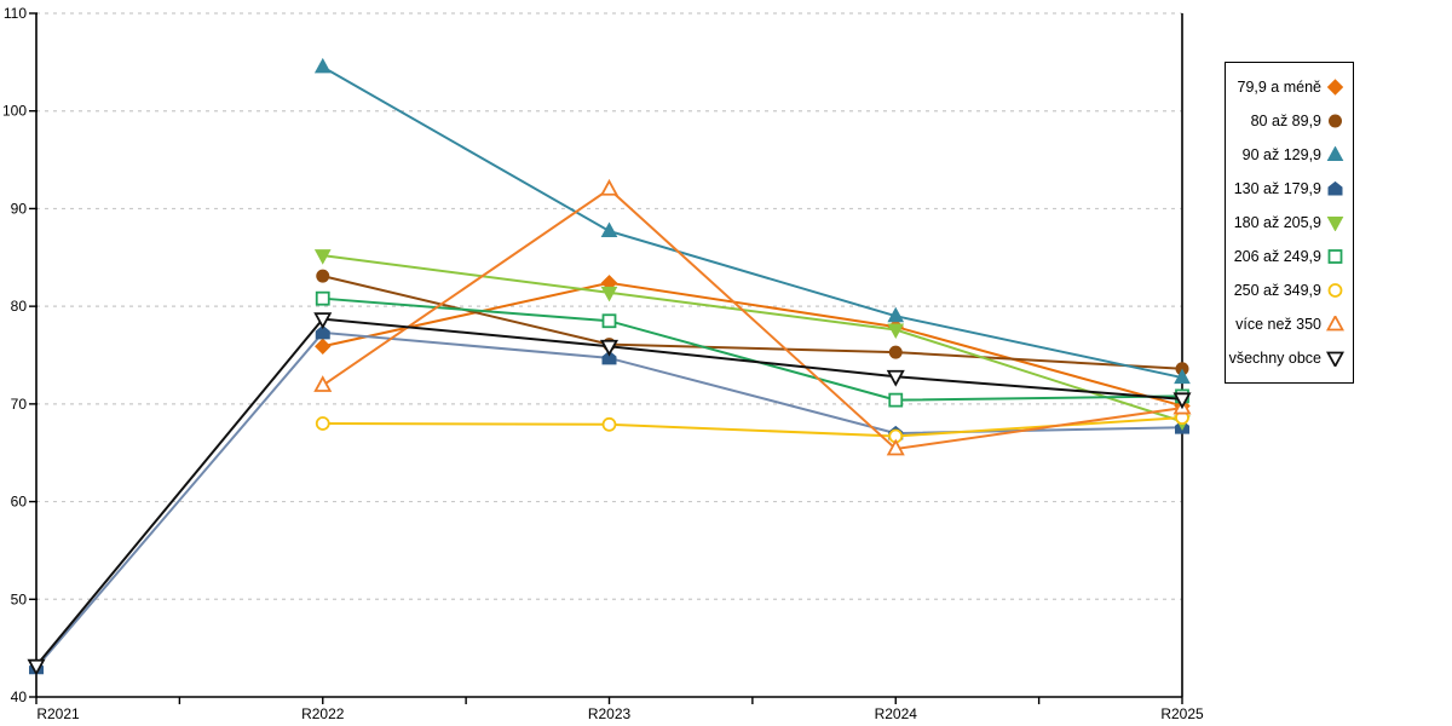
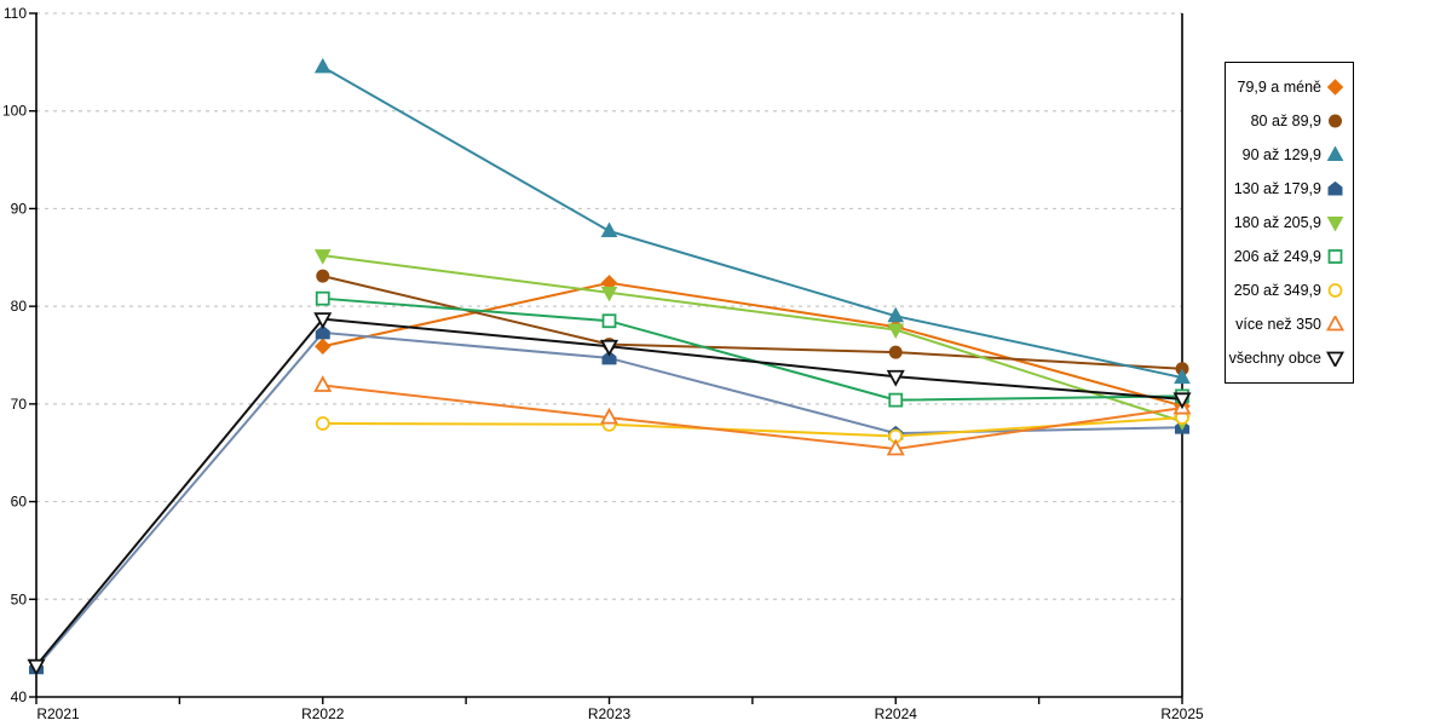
více než 350/R2023: 92 -> 69
